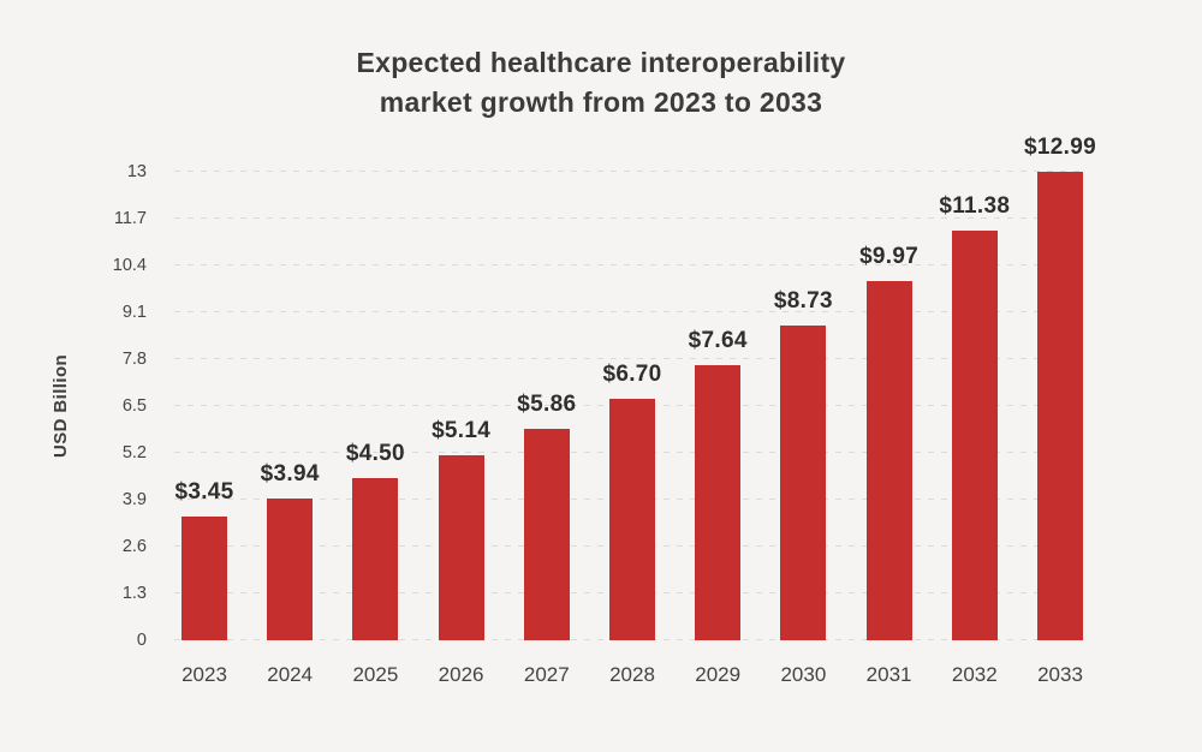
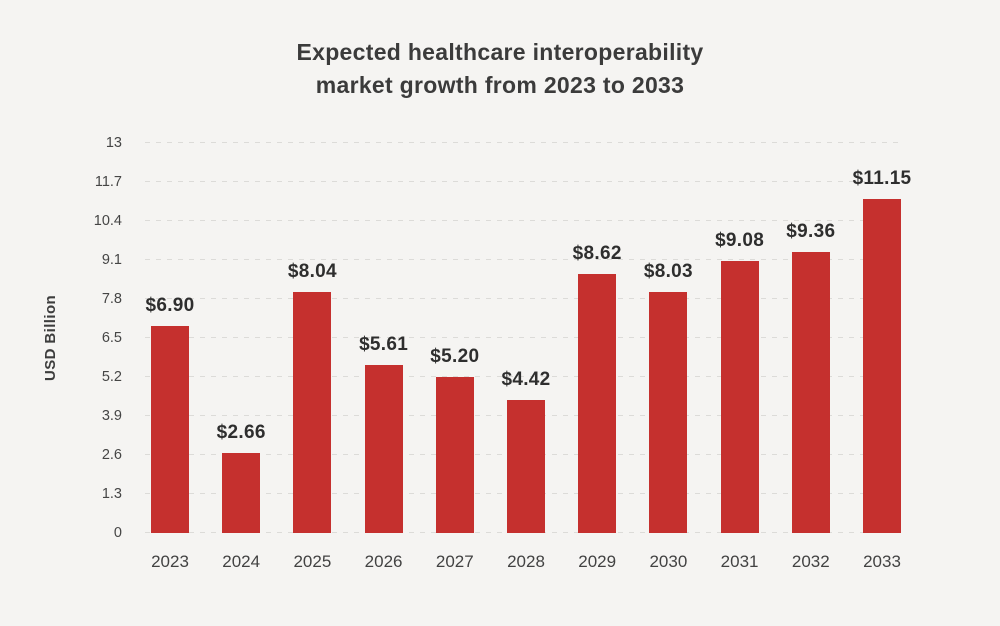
2023: $3.45 -> $6.90
2024: $3.94 -> $2.66
2025: $4.50 -> $8.04
2026: $5.14 -> $5.61
2027: $5.86 -> $5.20
2028: $6.70 -> $4.42
2029: $7.64 -> $8.62
2030: $8.73 -> $8.03
2031: $9.97 -> $9.08
2032: $11.38 -> $9.36
2033: $12.99 -> $11.15
